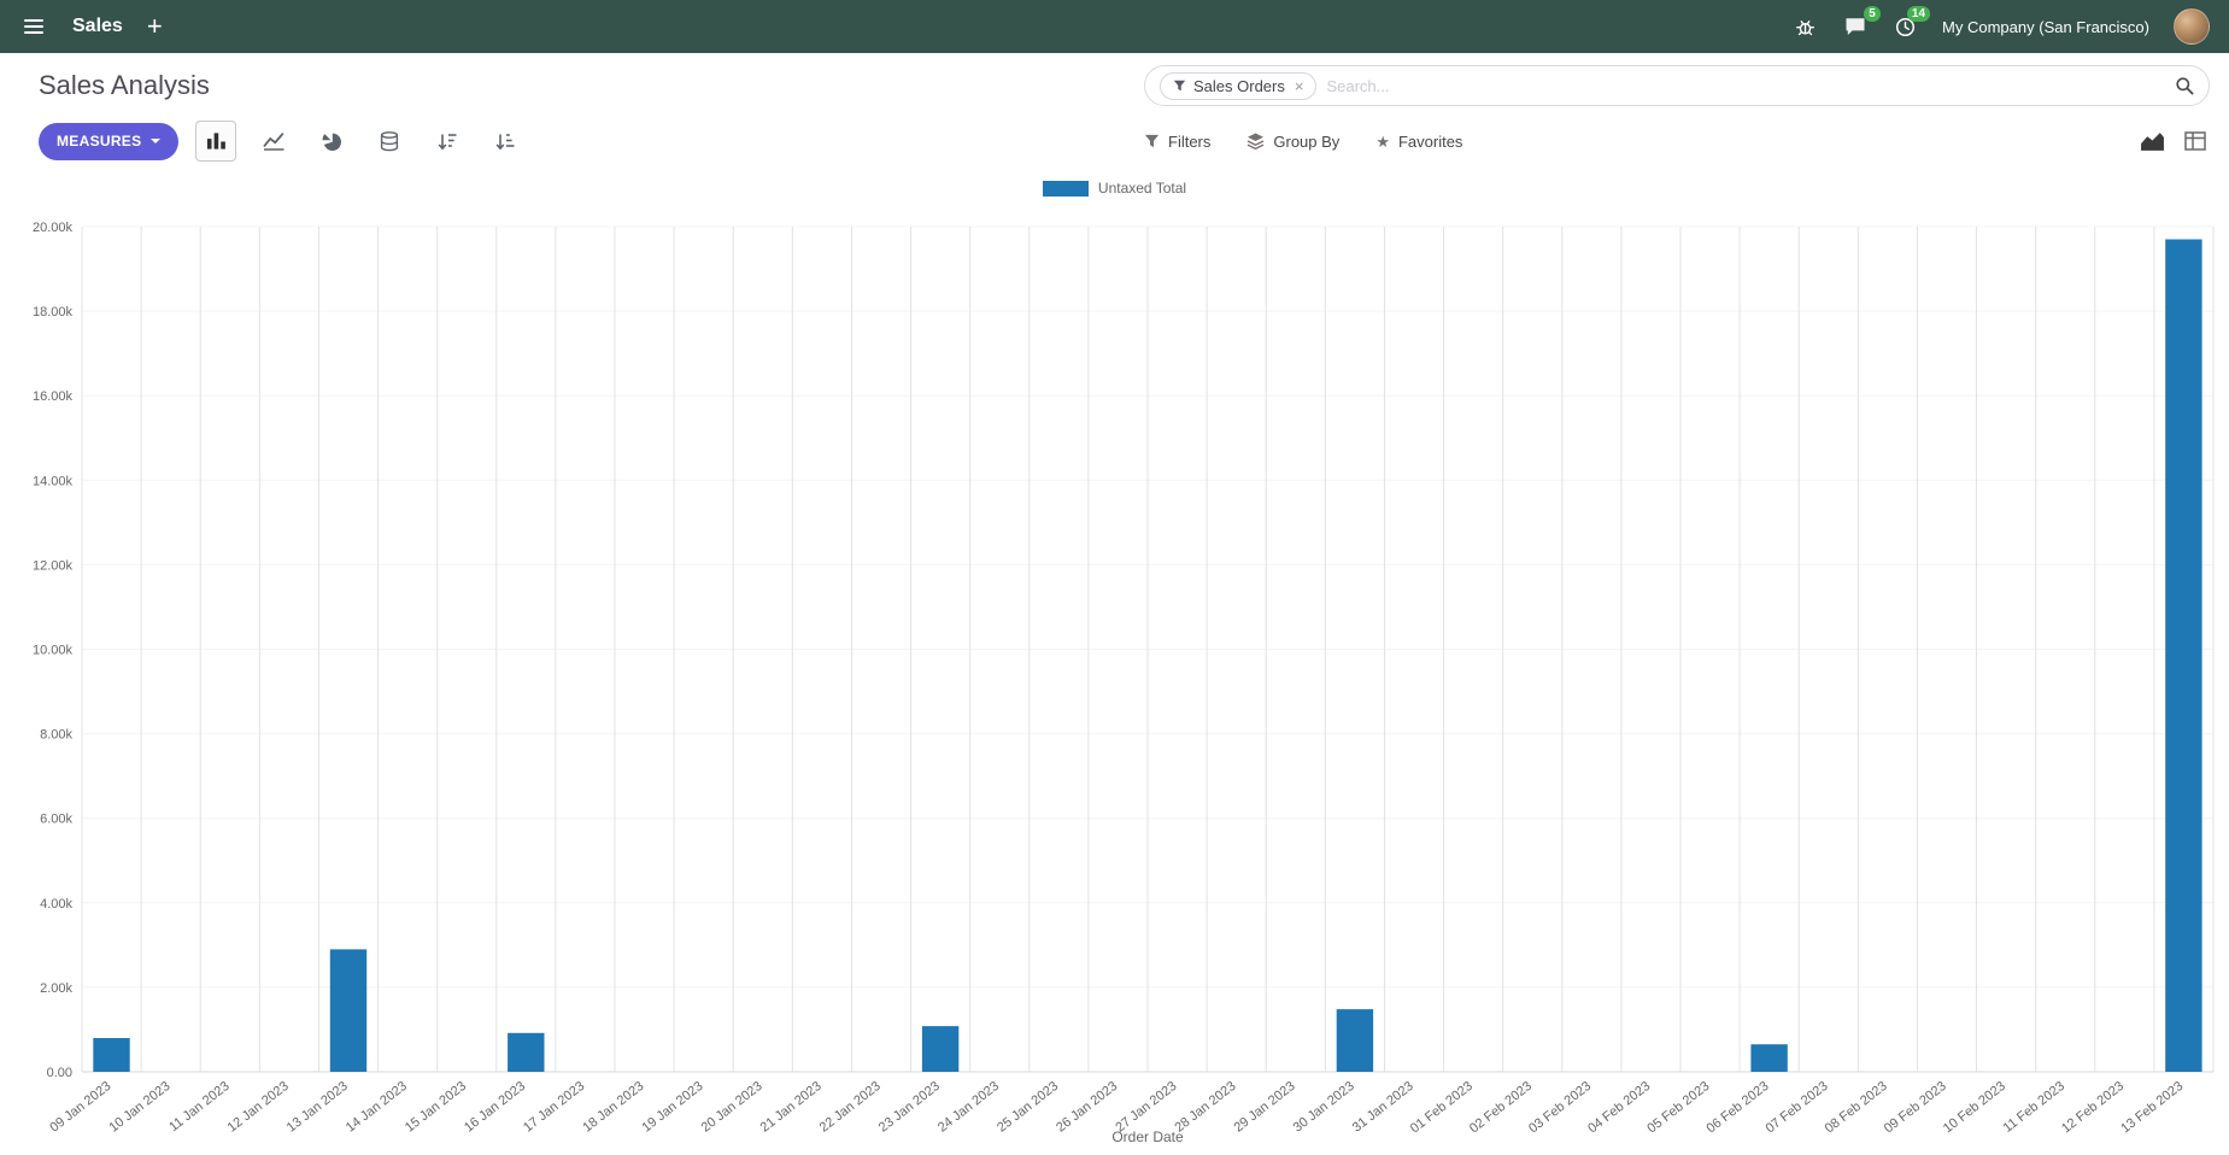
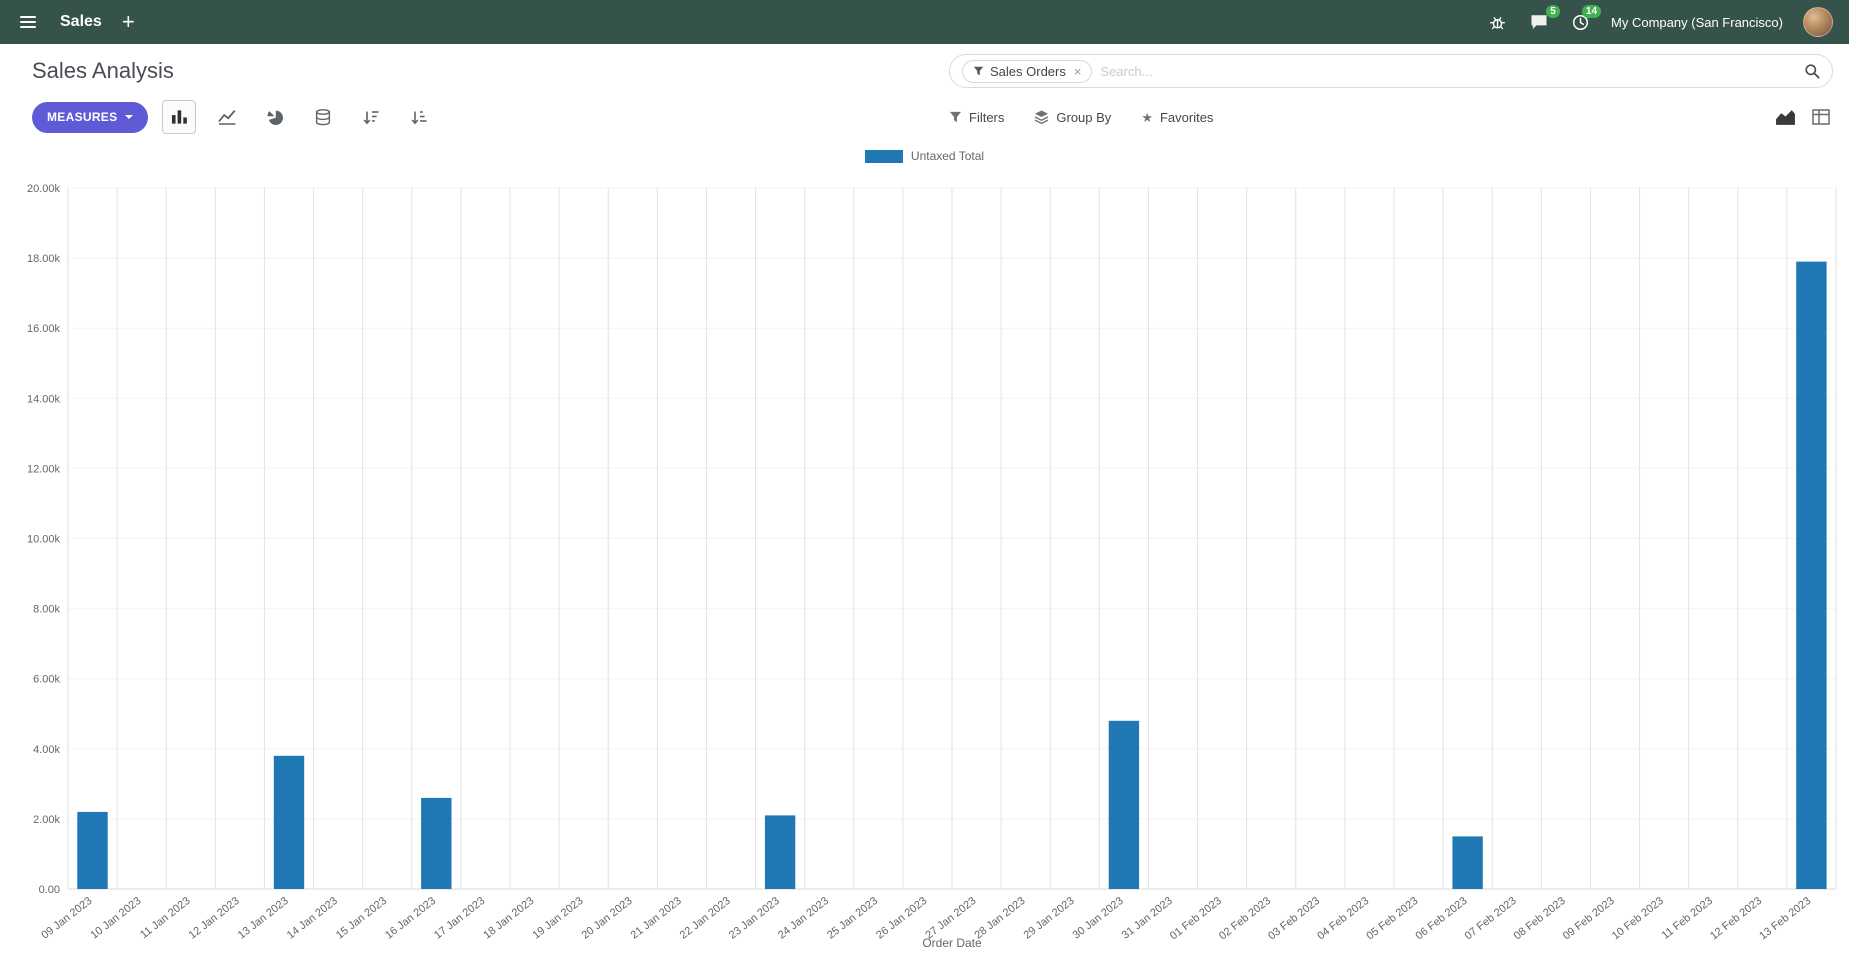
09 Jan 2023: 0.8k -> 2.2k
13 Jan 2023: 2.9k -> 3.8k
16 Jan 2023: 0.9k -> 2.6k
23 Jan 2023: 1.1k -> 2.1k
30 Jan 2023: 1.5k -> 4.8k
06 Feb 2023: 0.6k -> 1.5k
13 Feb 2023: 19.7k -> 17.9k
